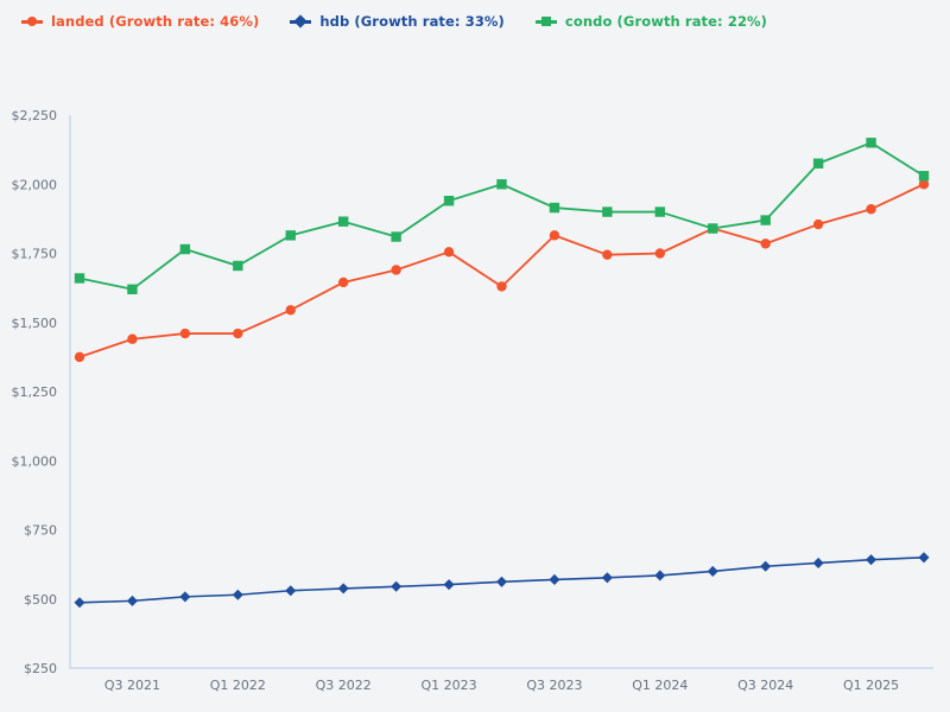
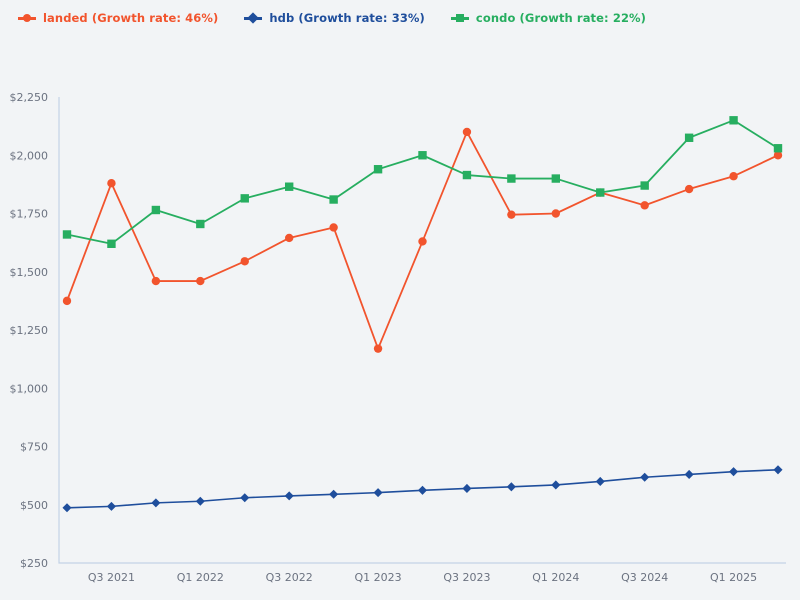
landed (Growth rate: 46%)/Q3 2021: $1440 -> $1880
landed (Growth rate: 46%)/Q1 2023: $1760 -> $1170
landed (Growth rate: 46%)/Q3 2023: $1820 -> $2100
